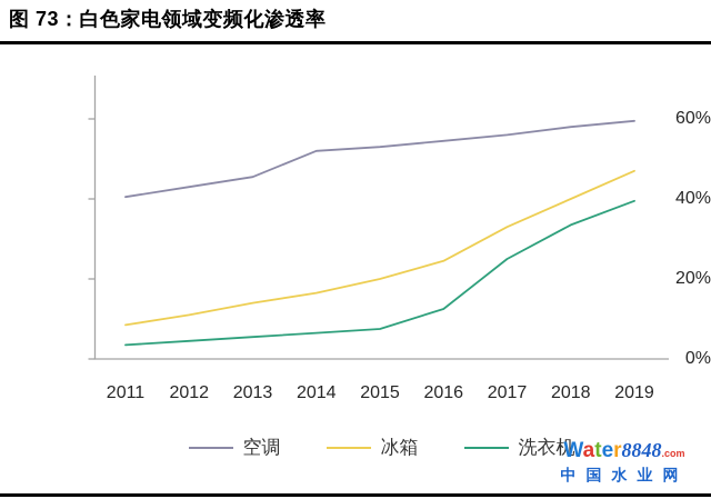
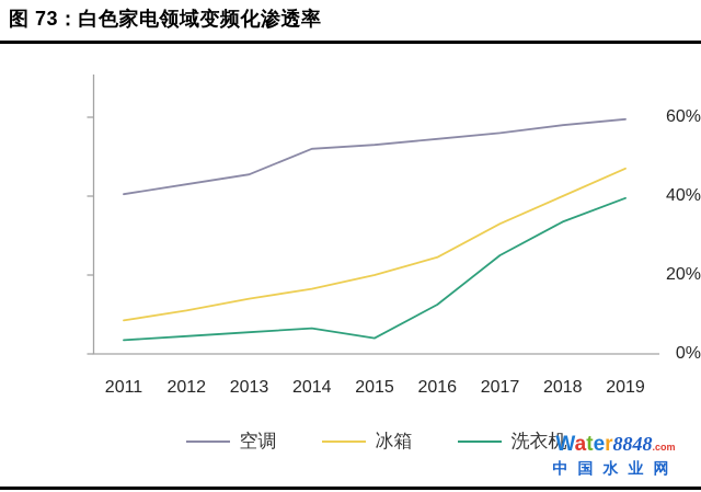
洗衣机/2015: 8% -> 4%
